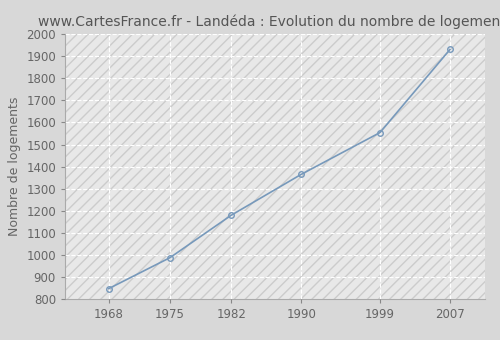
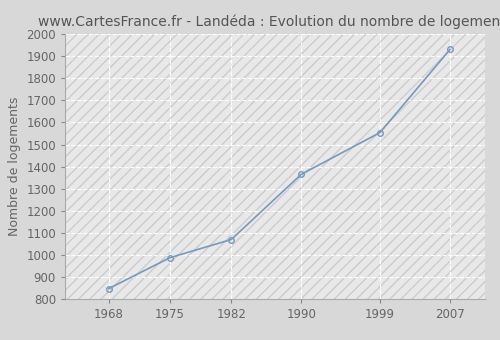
1982: 1180 -> 1070
